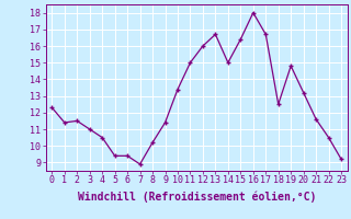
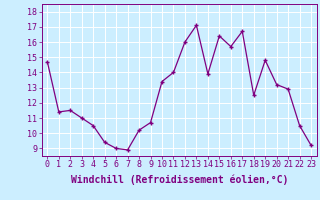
0: 12.3 -> 14.7
6: 9.4 -> 9.0
9: 11.4 -> 10.7
11: 15.0 -> 14.0
13: 16.7 -> 17.1
14: 15.0 -> 13.9
16: 18.0 -> 15.7
21: 11.6 -> 12.9
